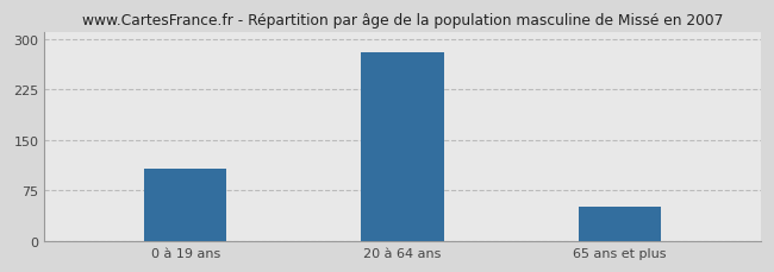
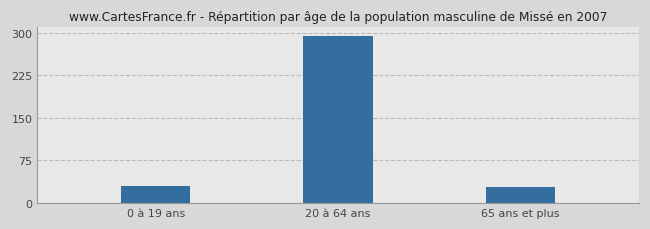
0 à 19 ans: 107 -> 30
20 à 64 ans: 281 -> 294
65 ans et plus: 52 -> 28
